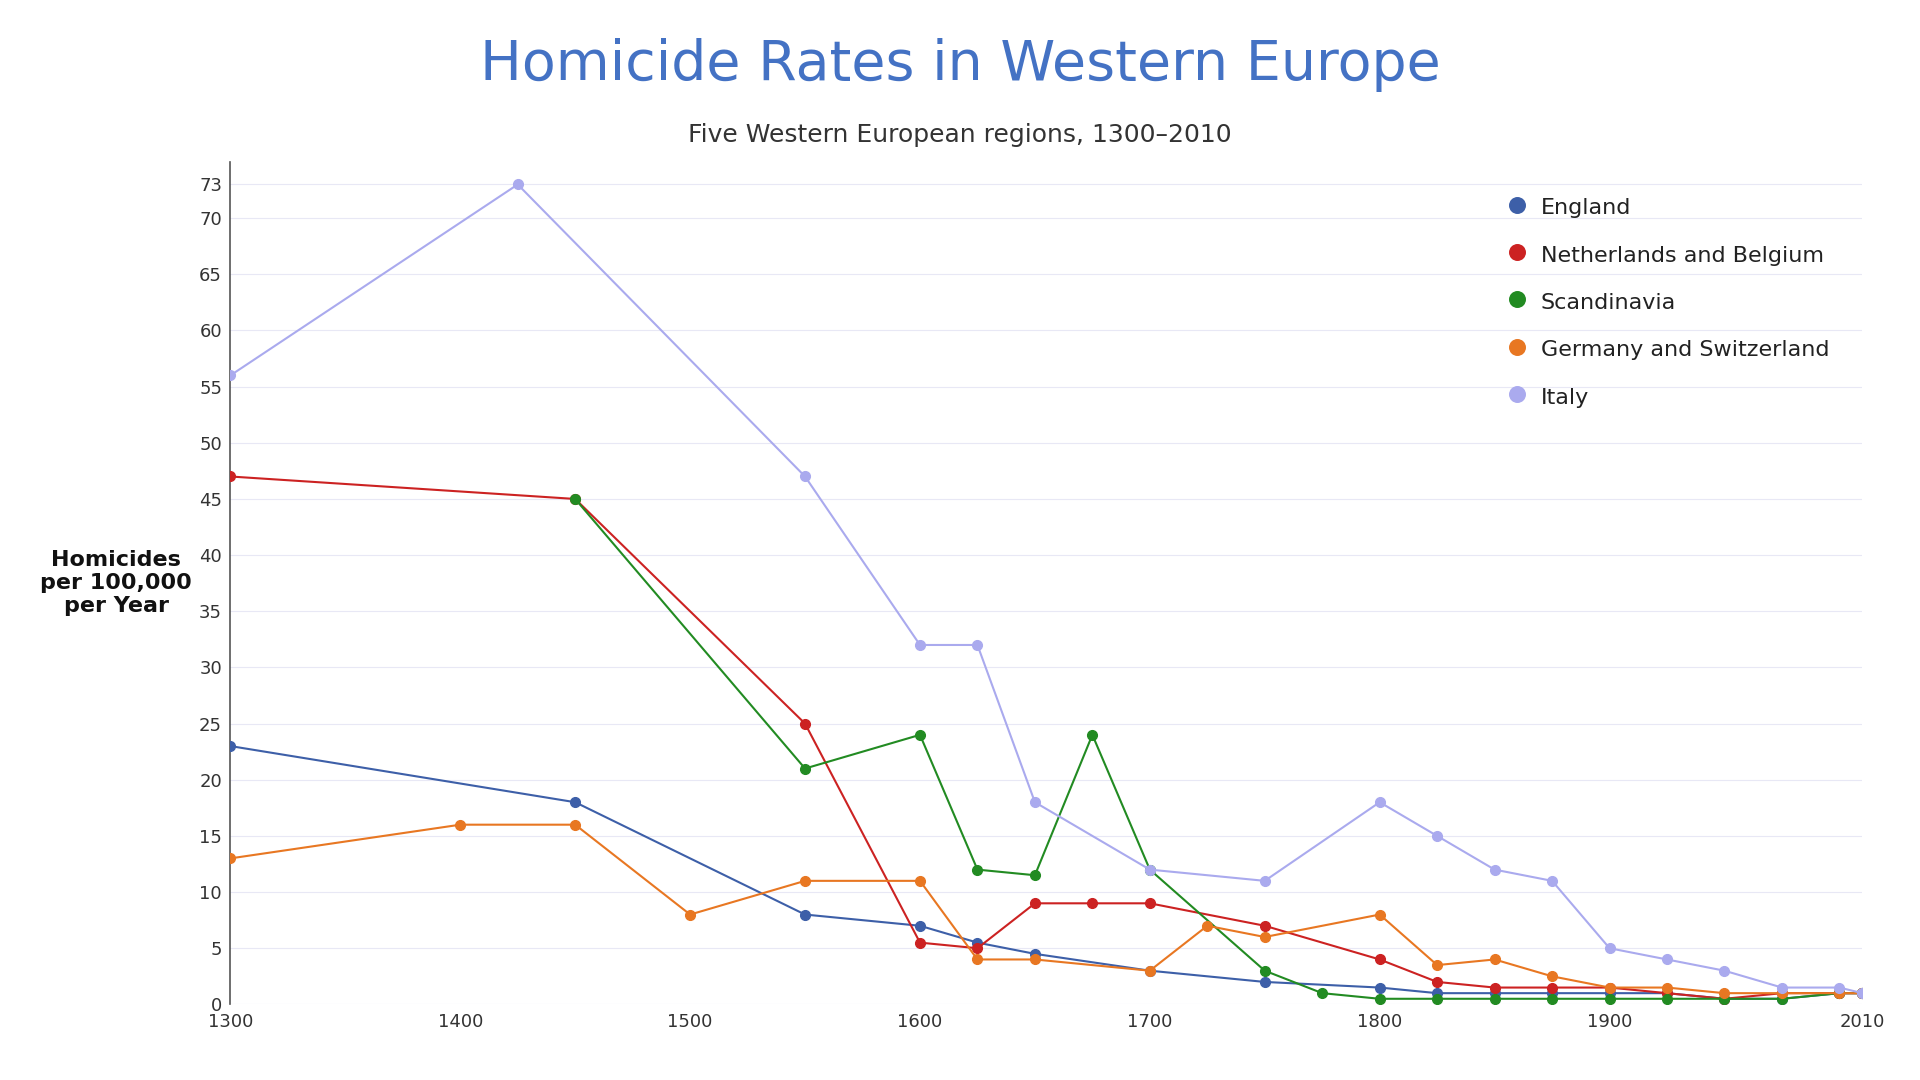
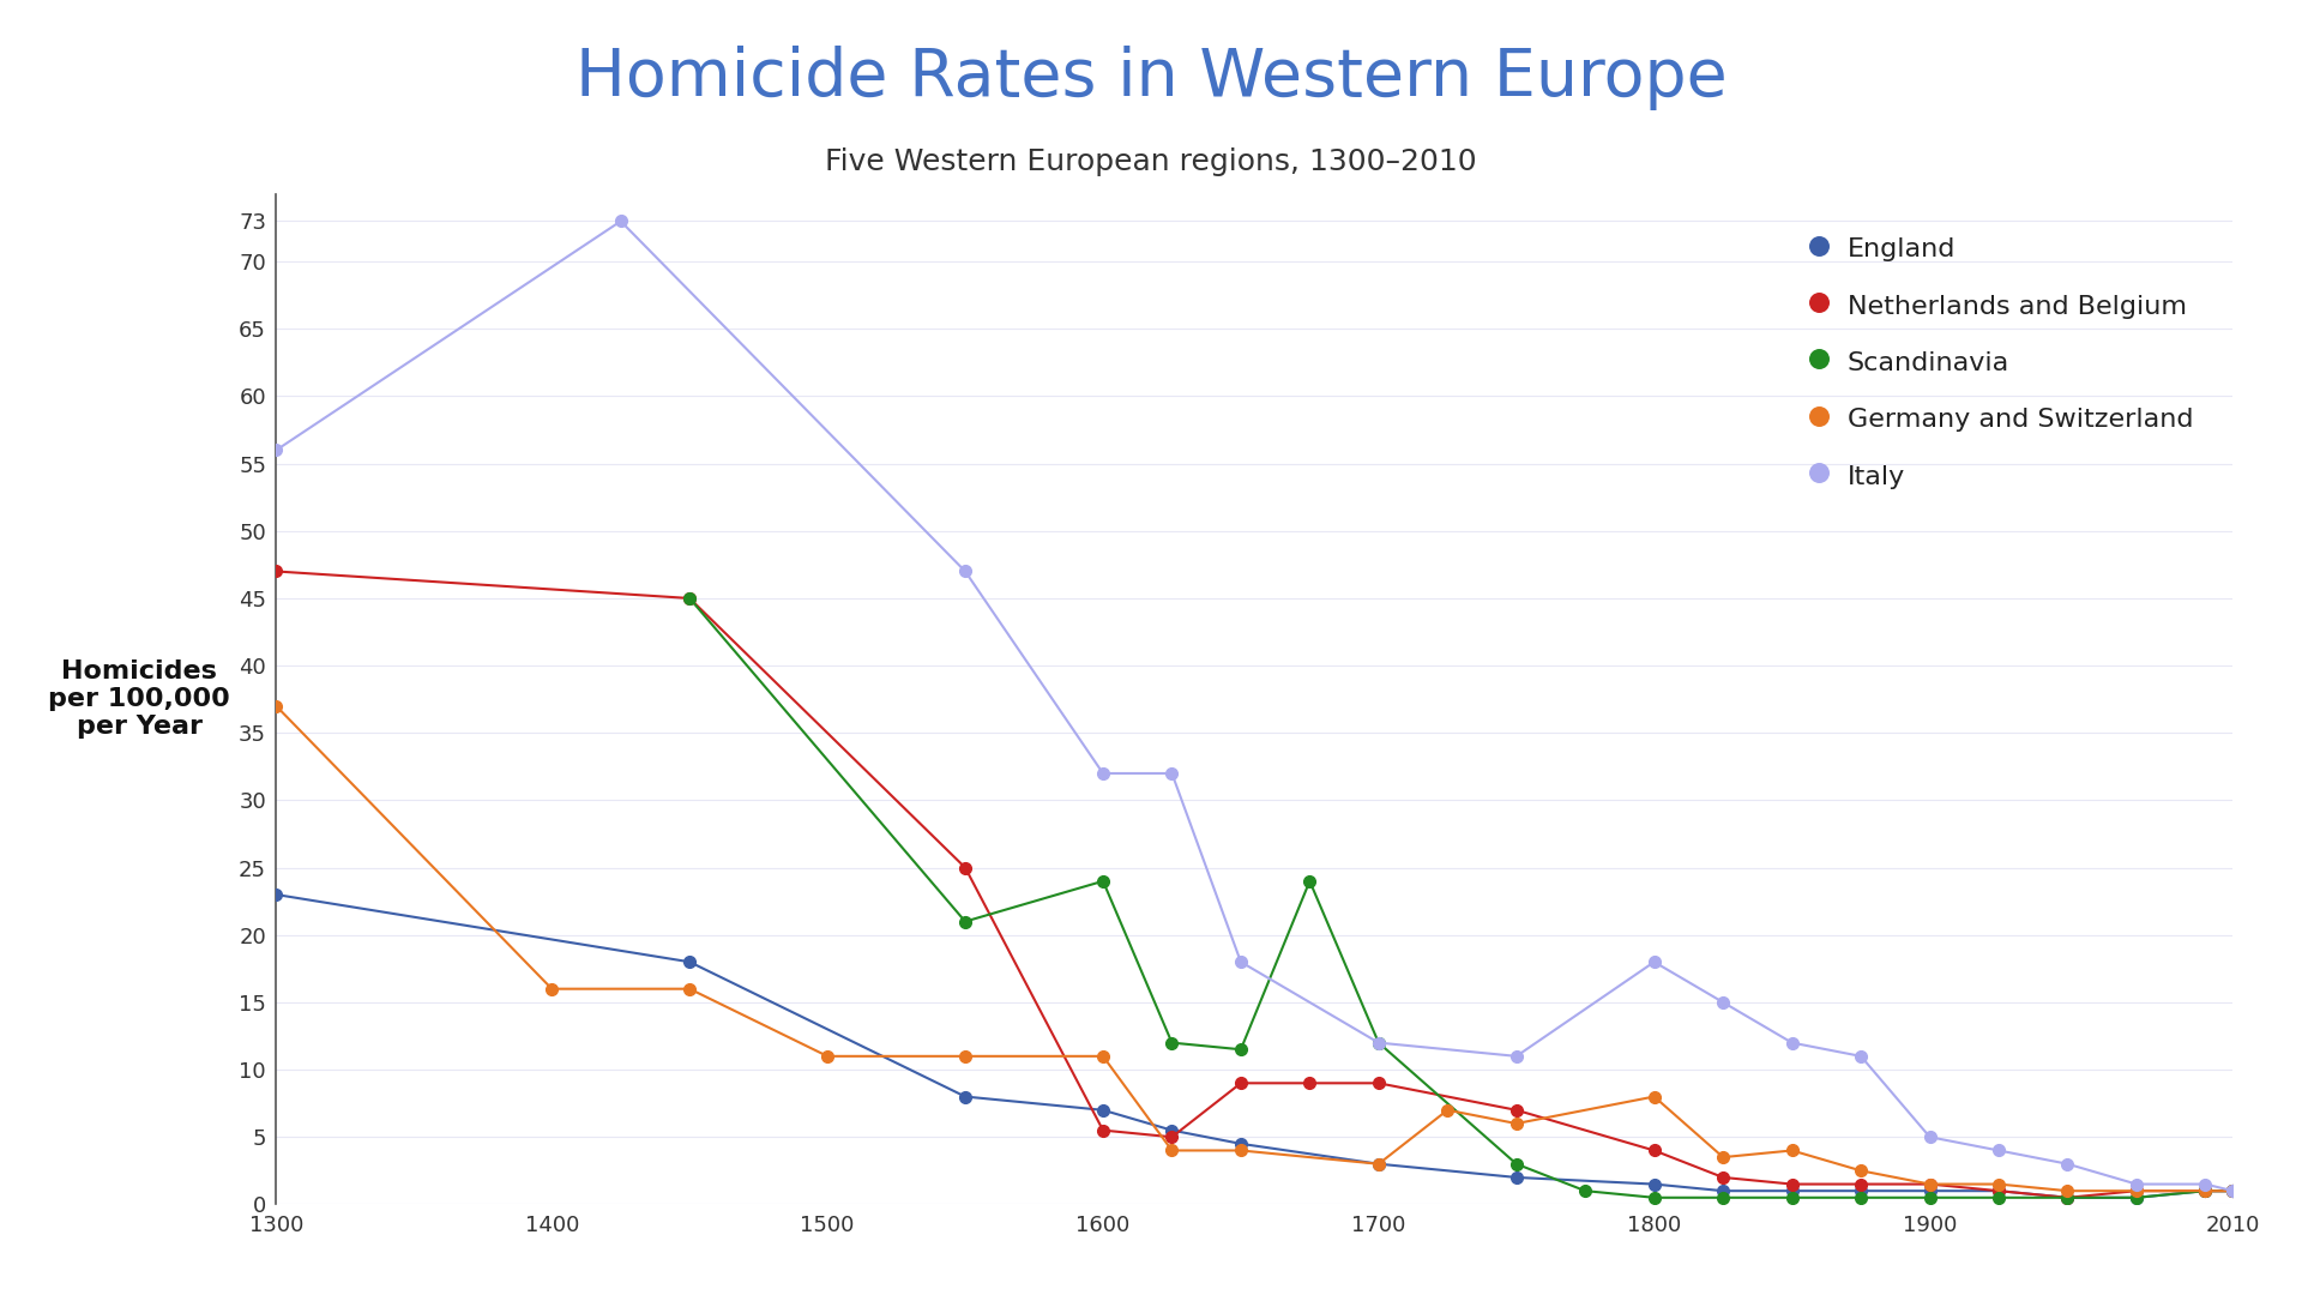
Germany and Switzerland/1300: 13.0 -> 37.0
Germany and Switzerland/1500: 8.0 -> 11.0
